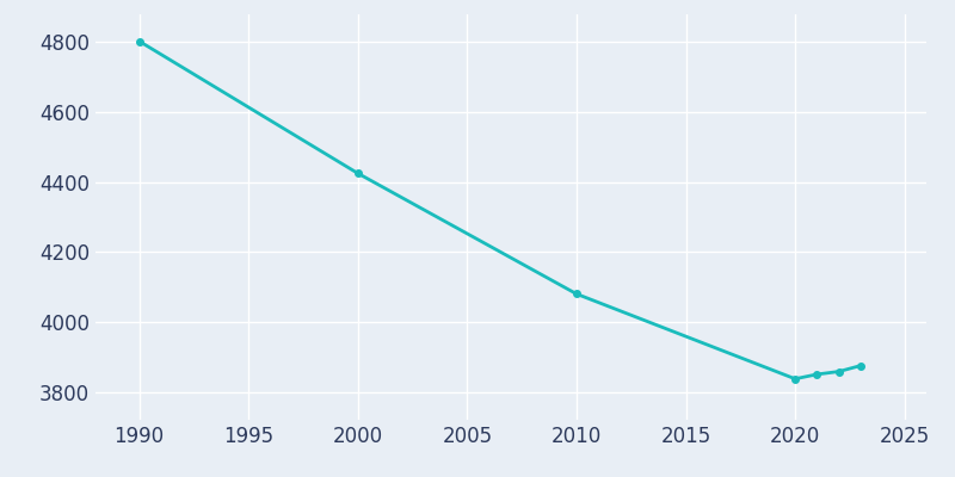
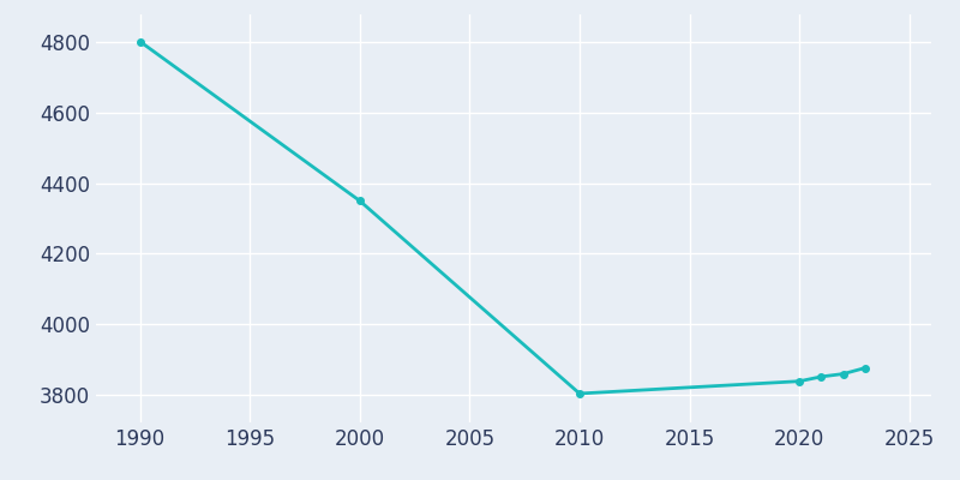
2000: 4425 -> 4350
2010: 4080 -> 3802
